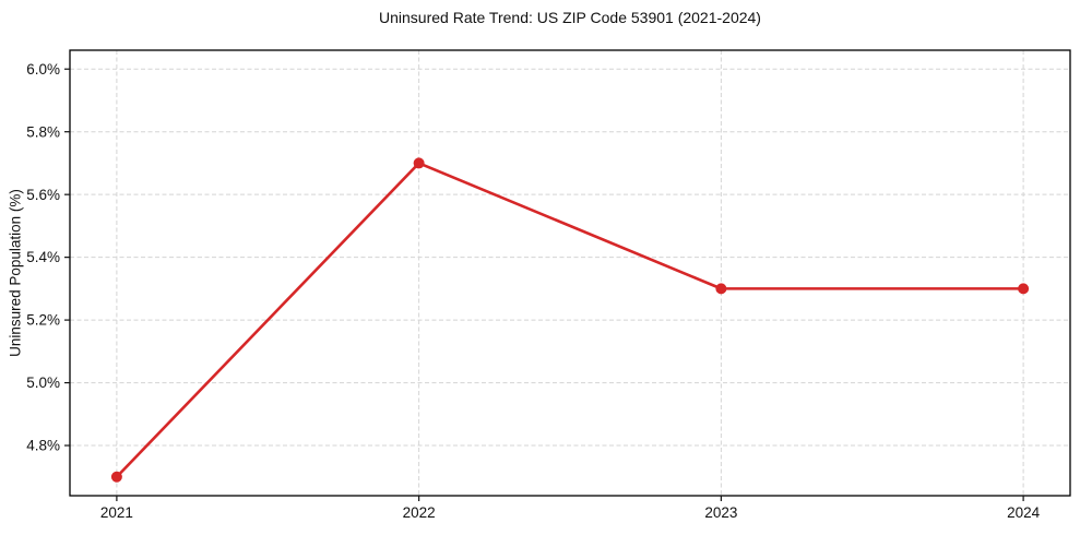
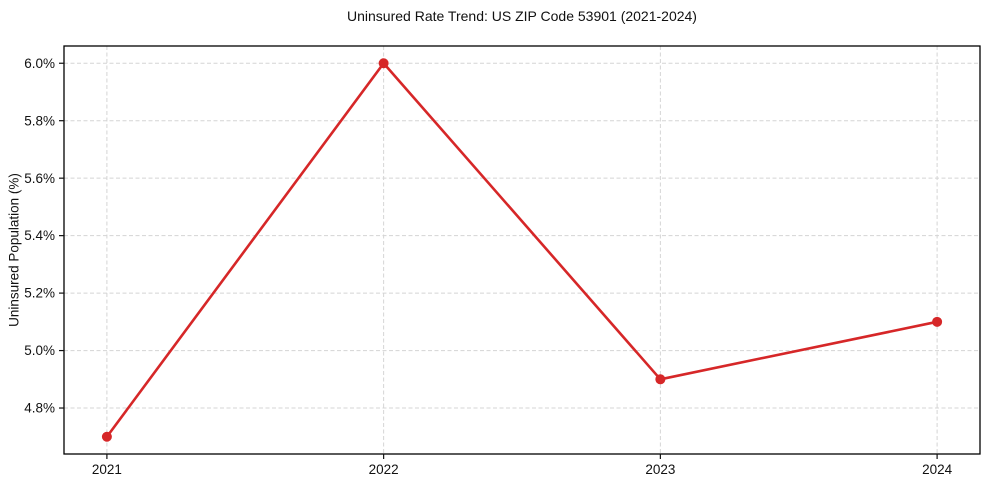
2022: 5.7% -> 6.0%
2023: 5.3% -> 4.9%
2024: 5.3% -> 5.1%
